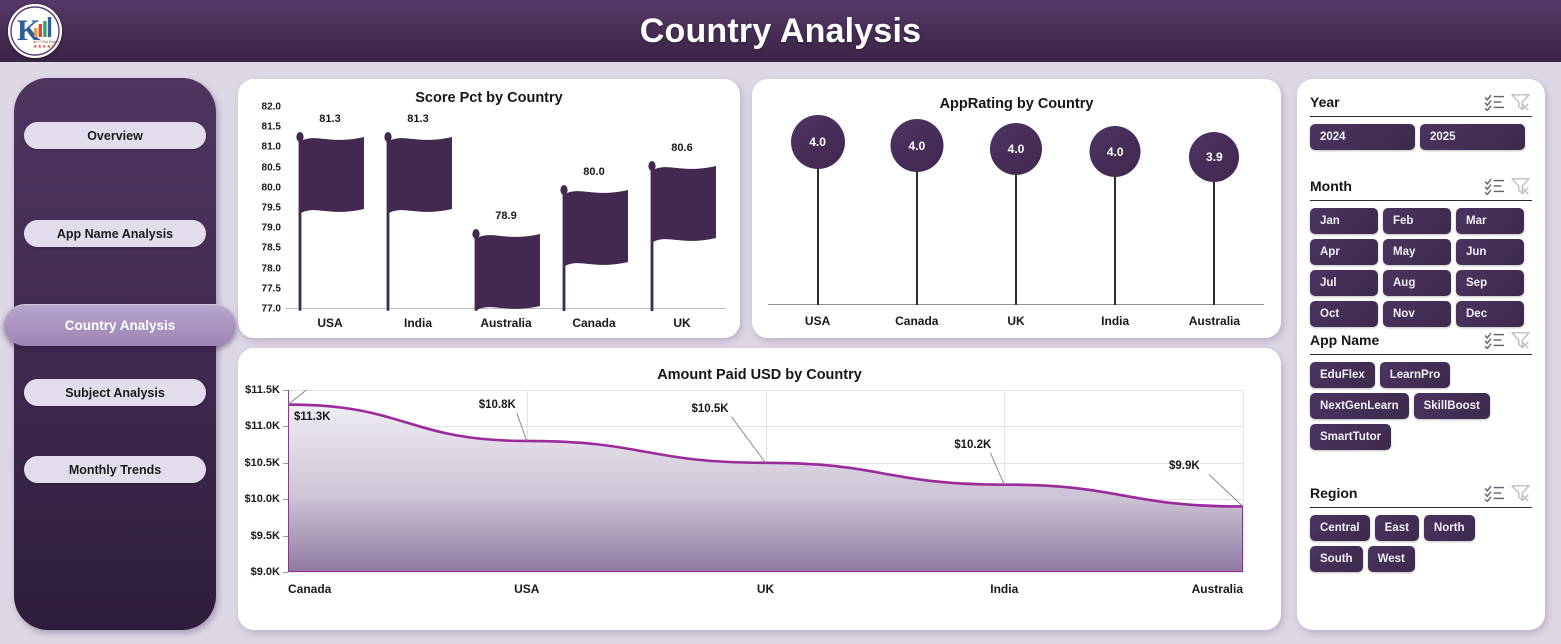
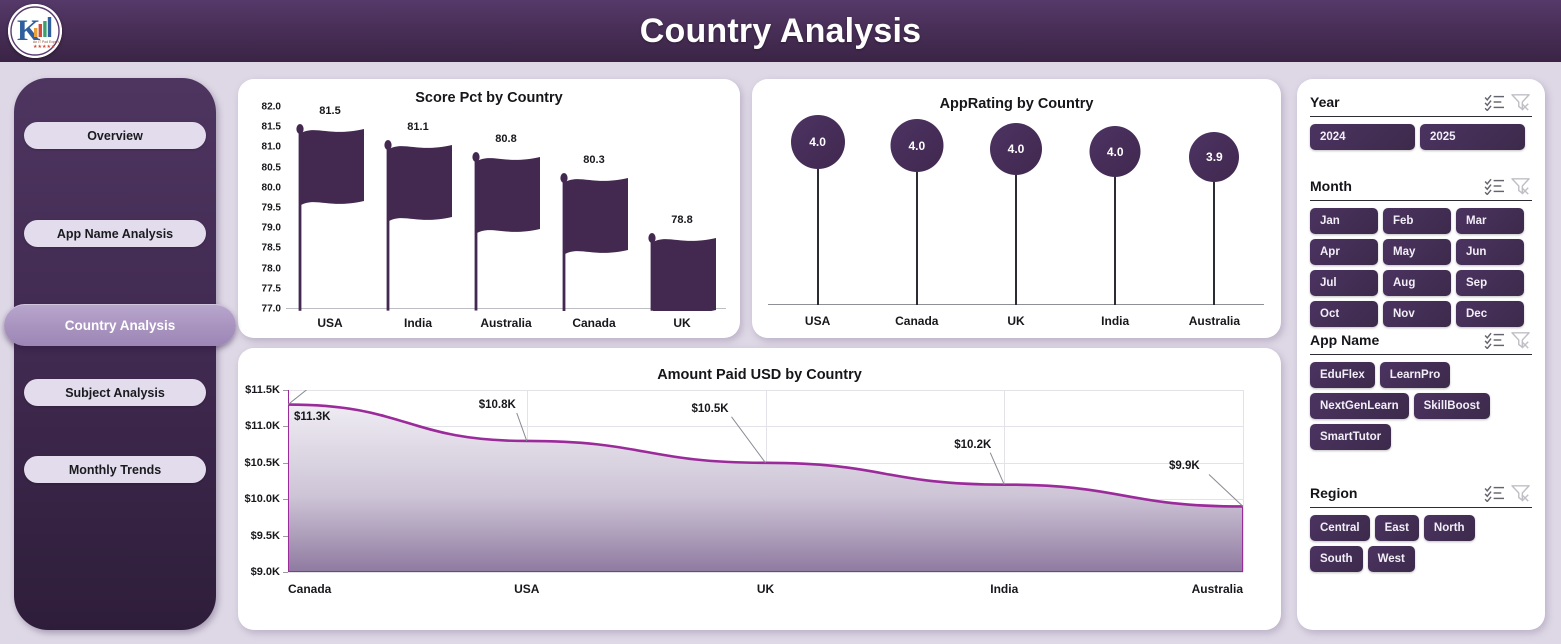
Score Pct by Country/USA: 81.3 -> 81.5
Score Pct by Country/India: 81.3 -> 81.1
Score Pct by Country/Australia: 78.9 -> 80.8
Score Pct by Country/Canada: 80.0 -> 80.3
Score Pct by Country/UK: 80.6 -> 78.8
